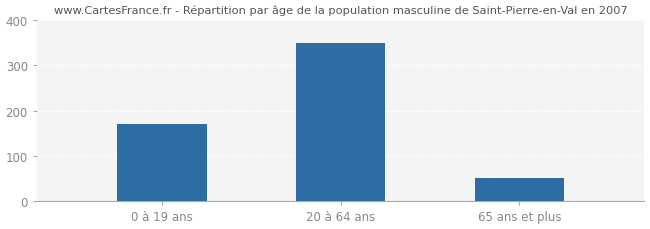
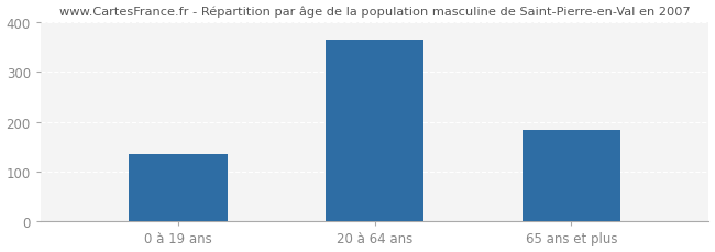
0 à 19 ans: 170 -> 135
20 à 64 ans: 350 -> 365
65 ans et plus: 52 -> 185
